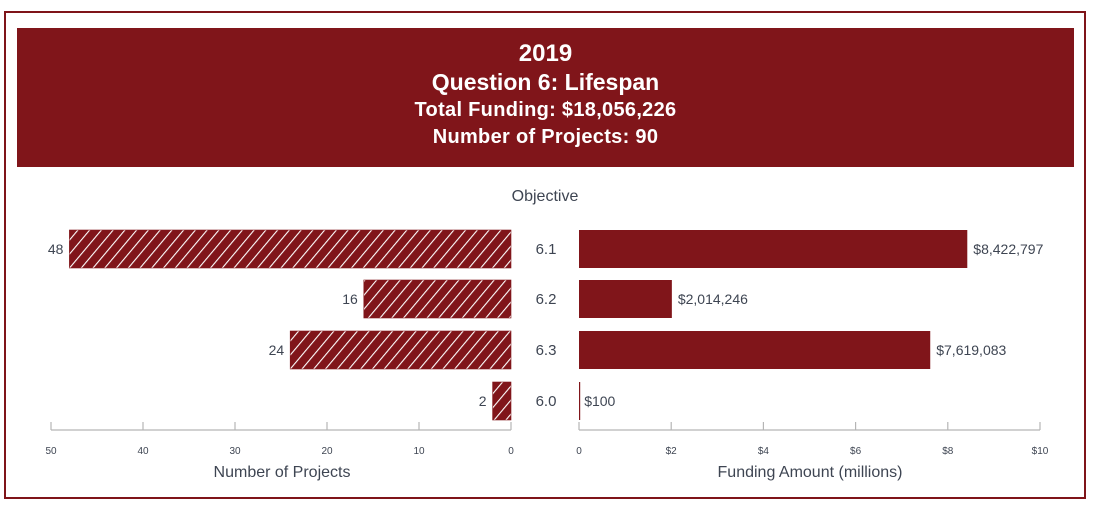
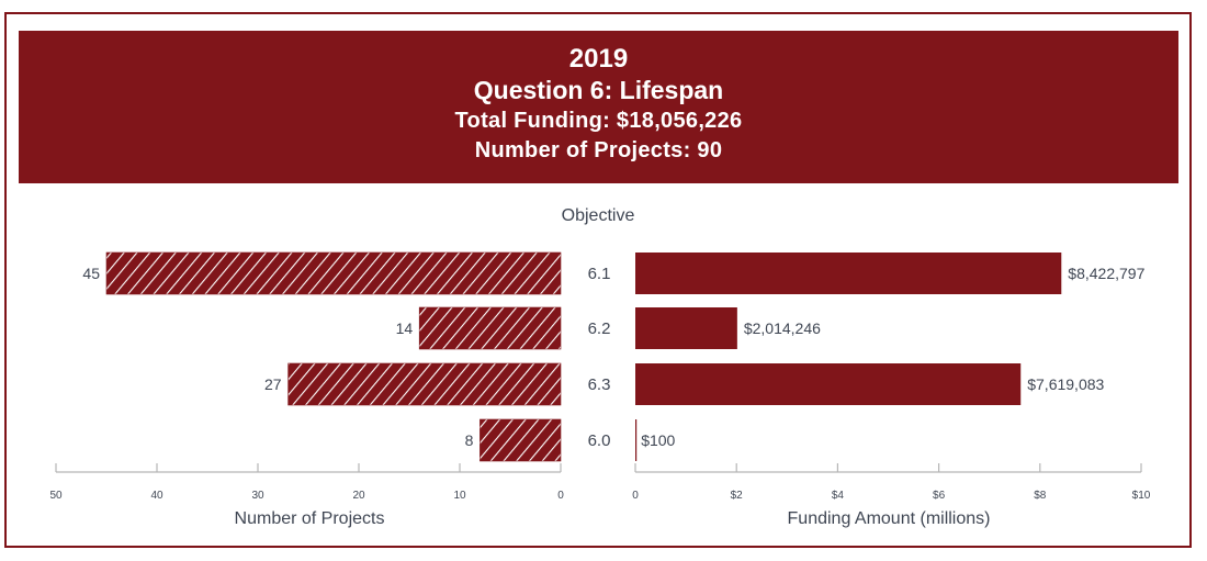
Number of Projects/6.1: 48 -> 45
Number of Projects/6.2: 16 -> 14
Number of Projects/6.3: 24 -> 27
Number of Projects/6.0: 2 -> 8
